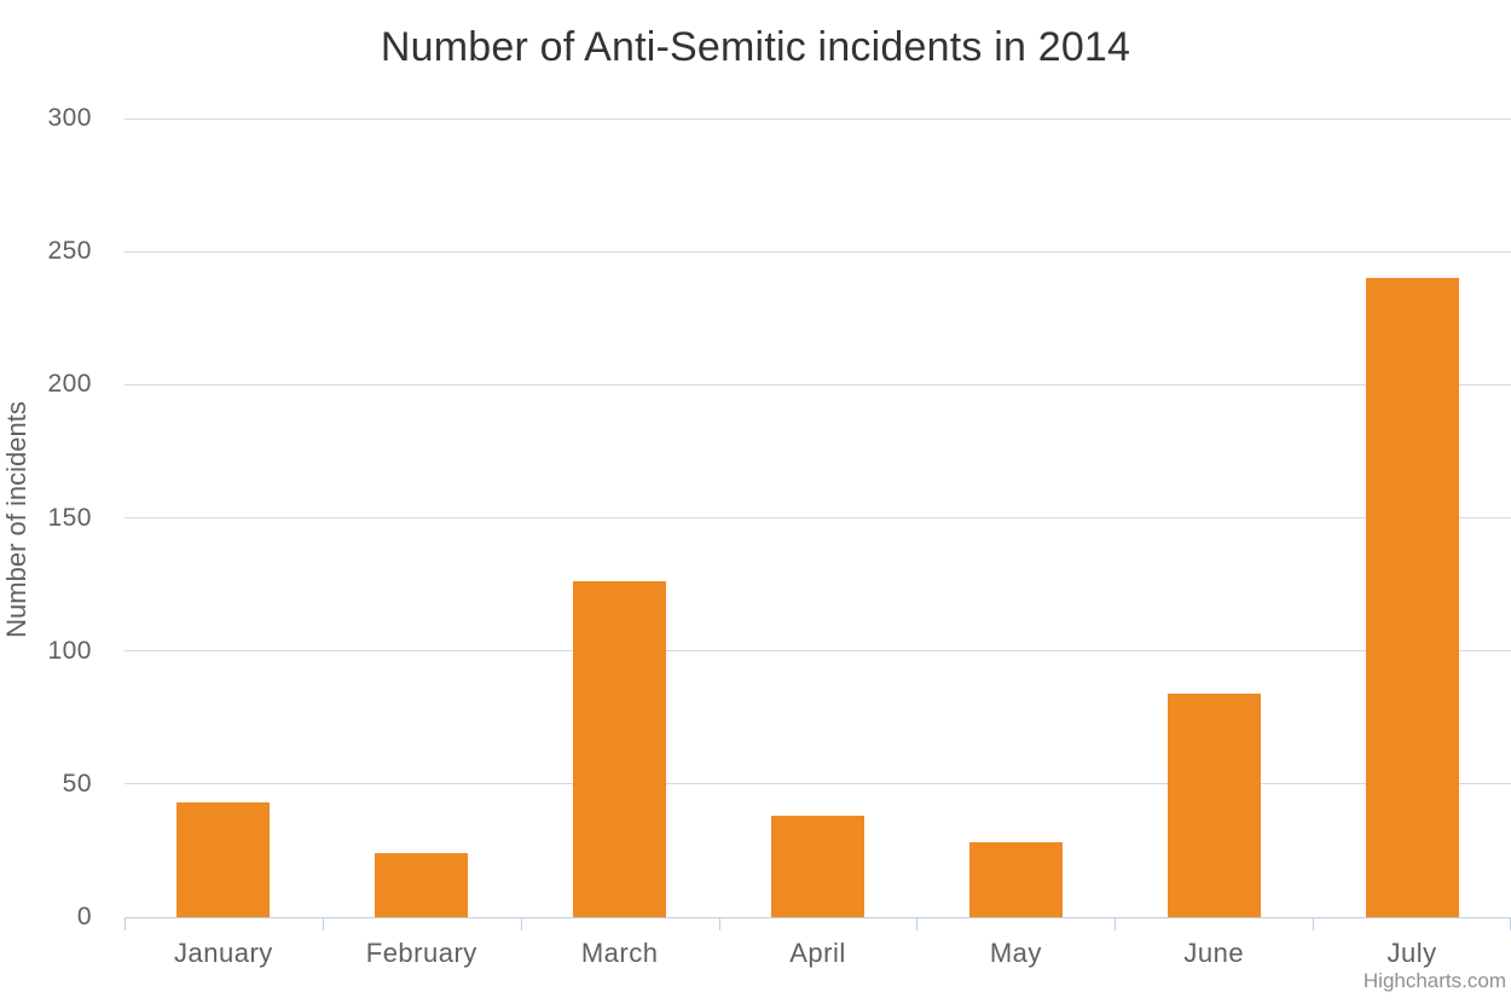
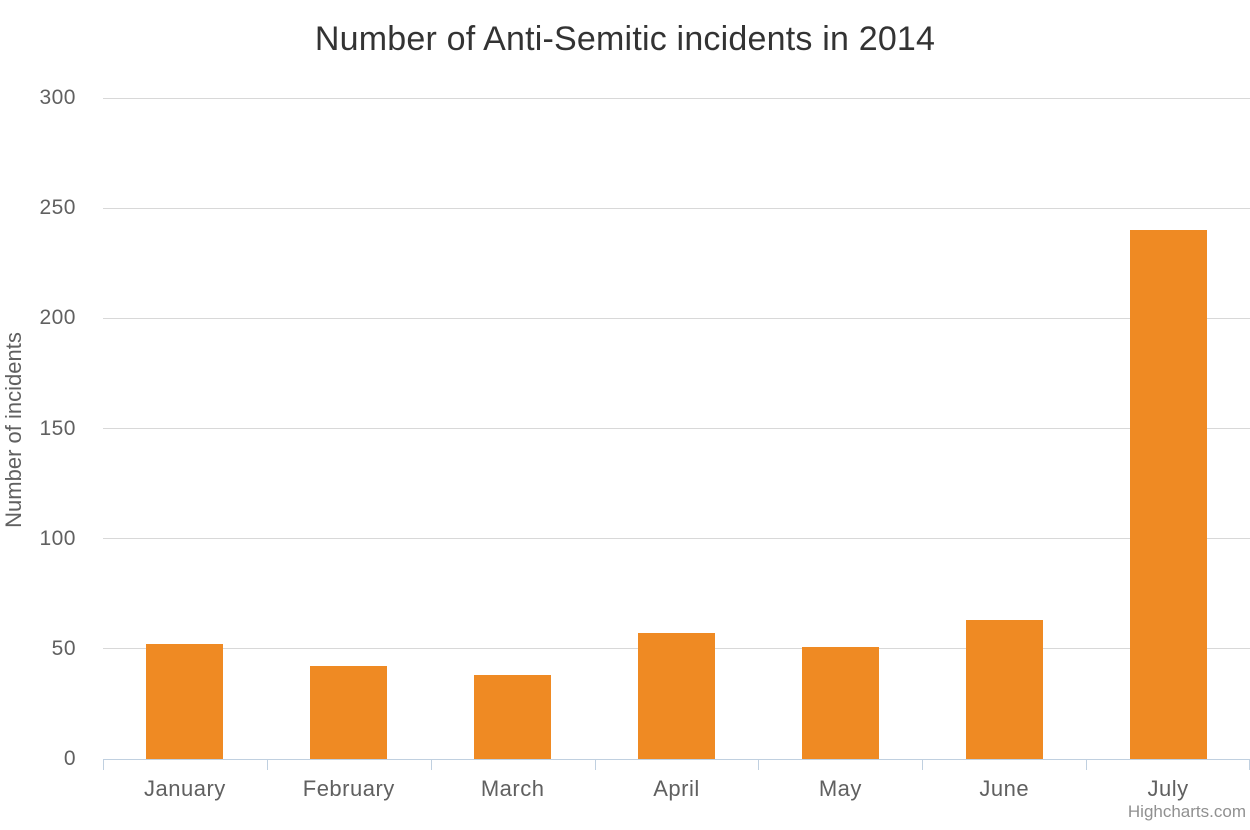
January: 43 -> 52
February: 24 -> 42
March: 126 -> 38
April: 38 -> 57
May: 28 -> 51
June: 84 -> 63
